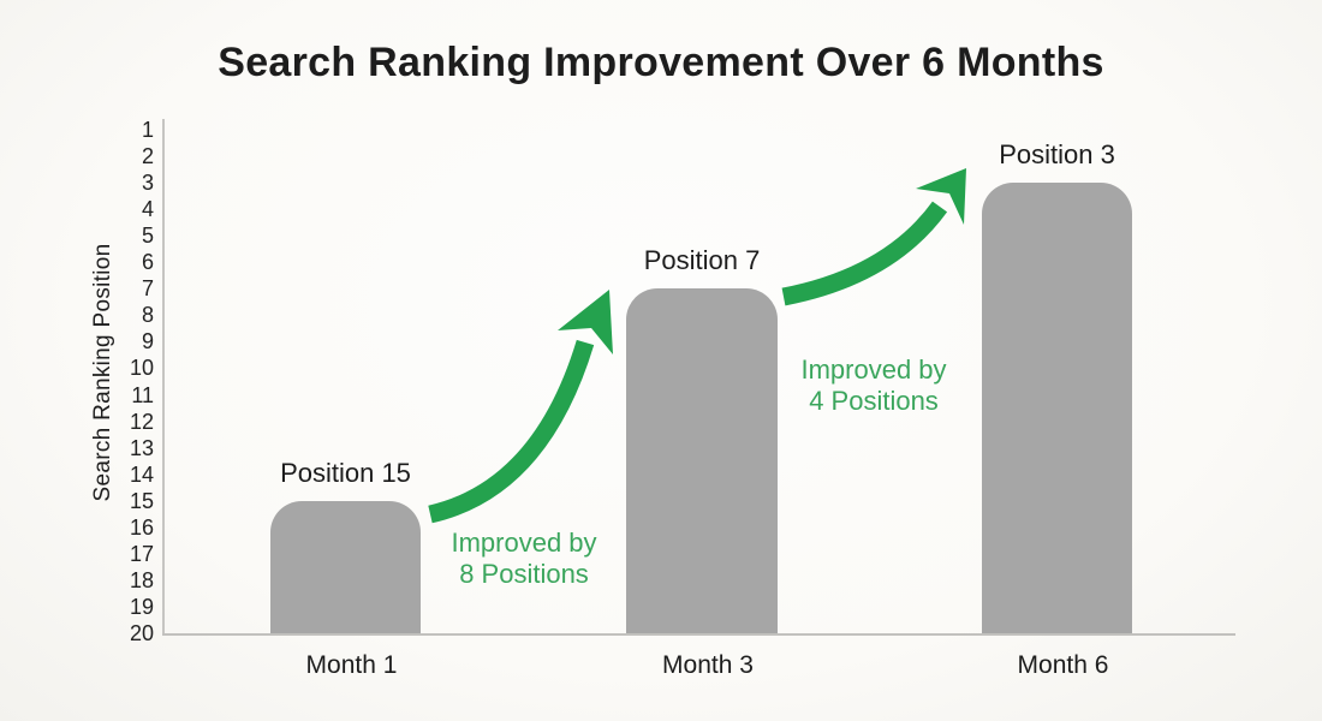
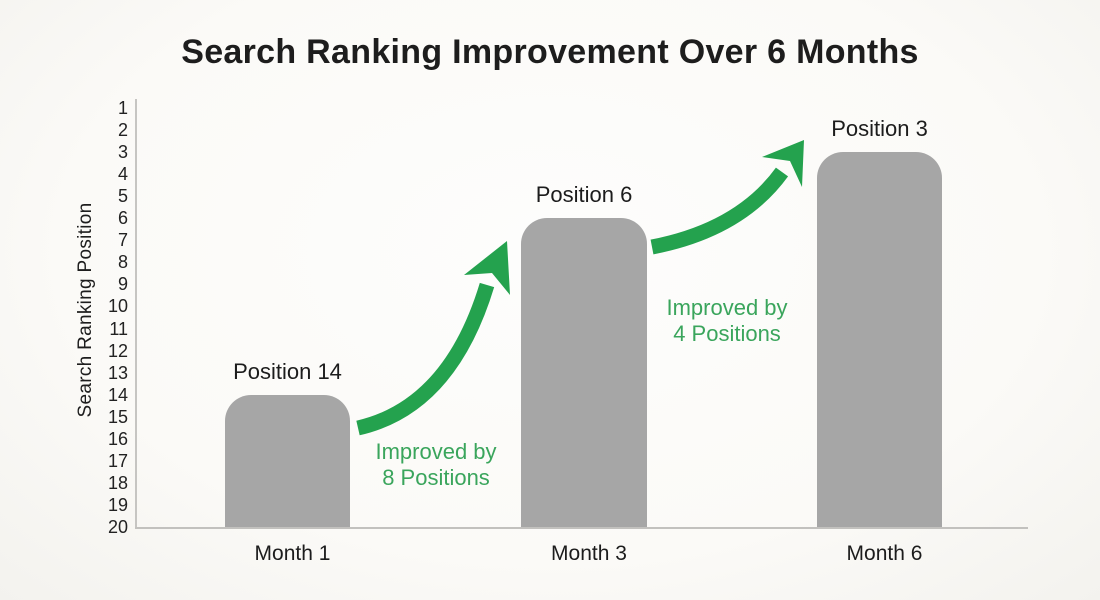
Month 1: 15 -> 14
Month 3: 7 -> 6
